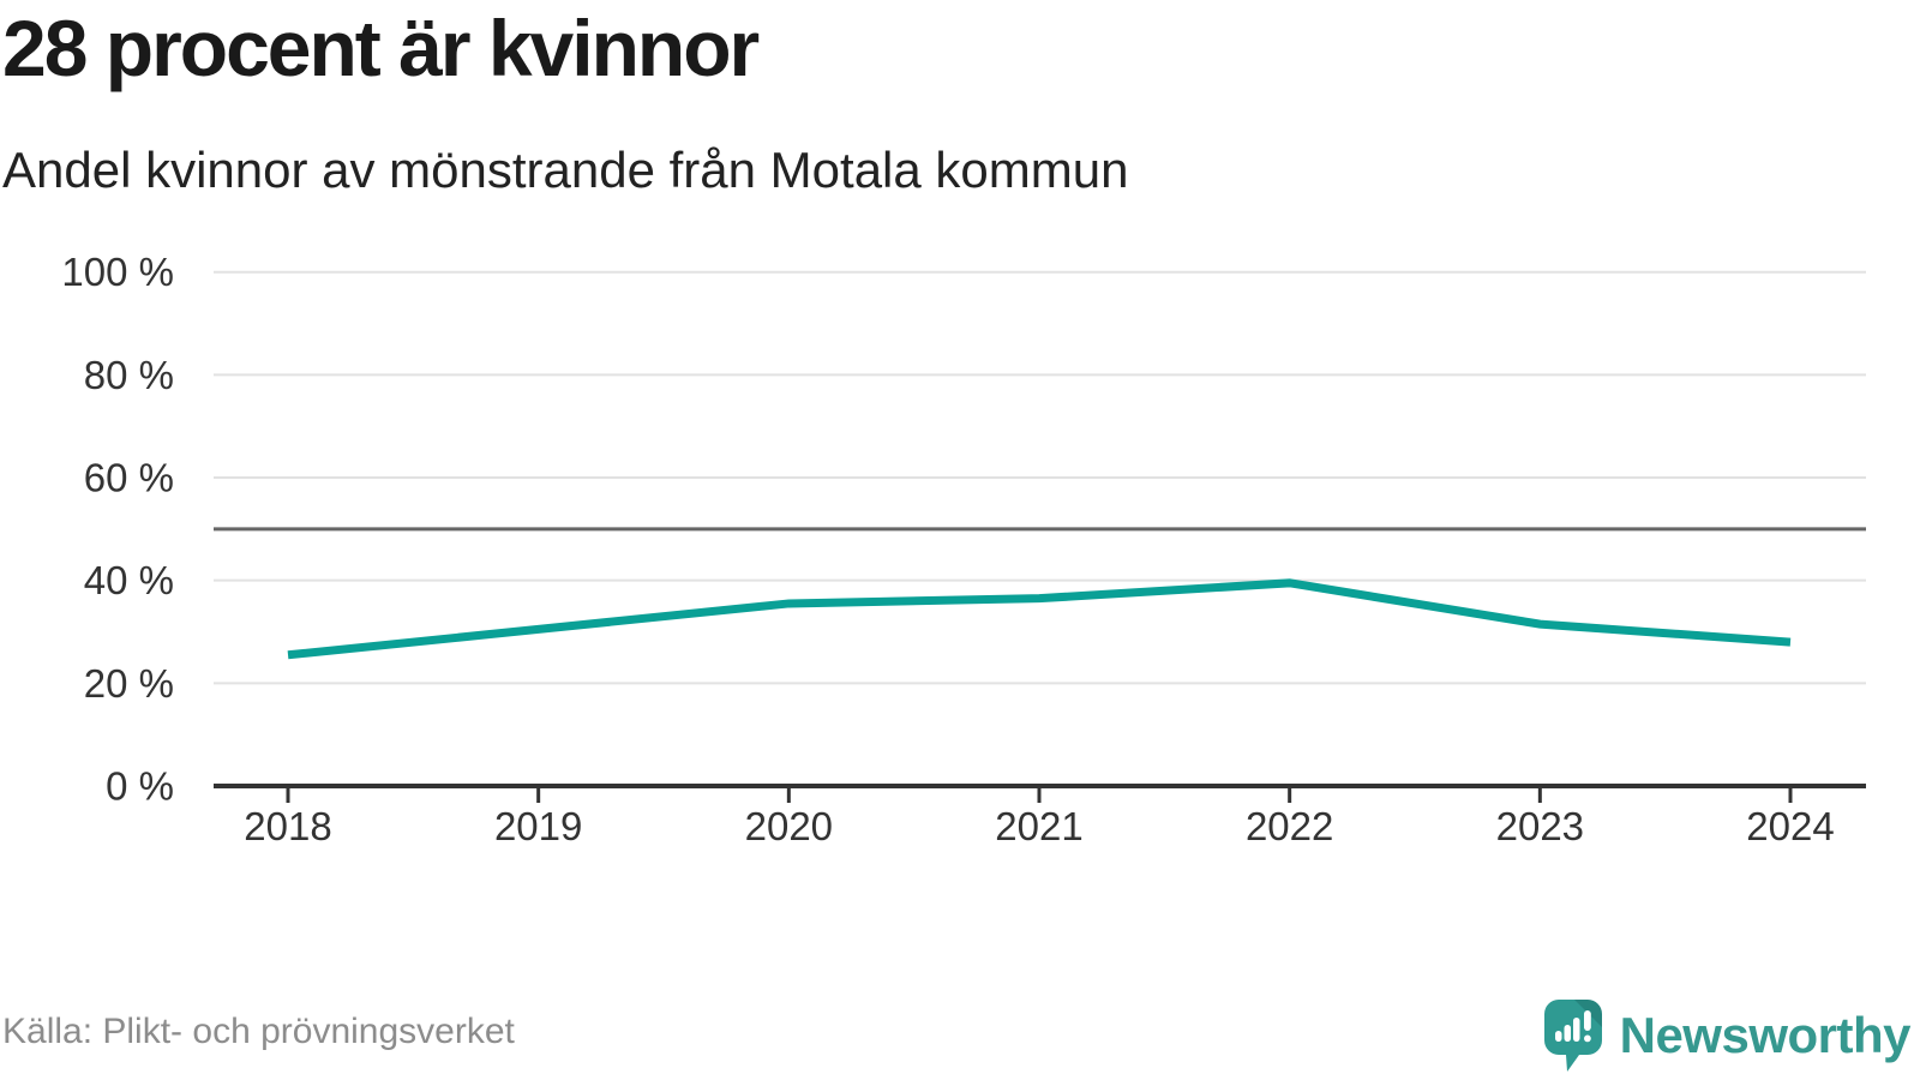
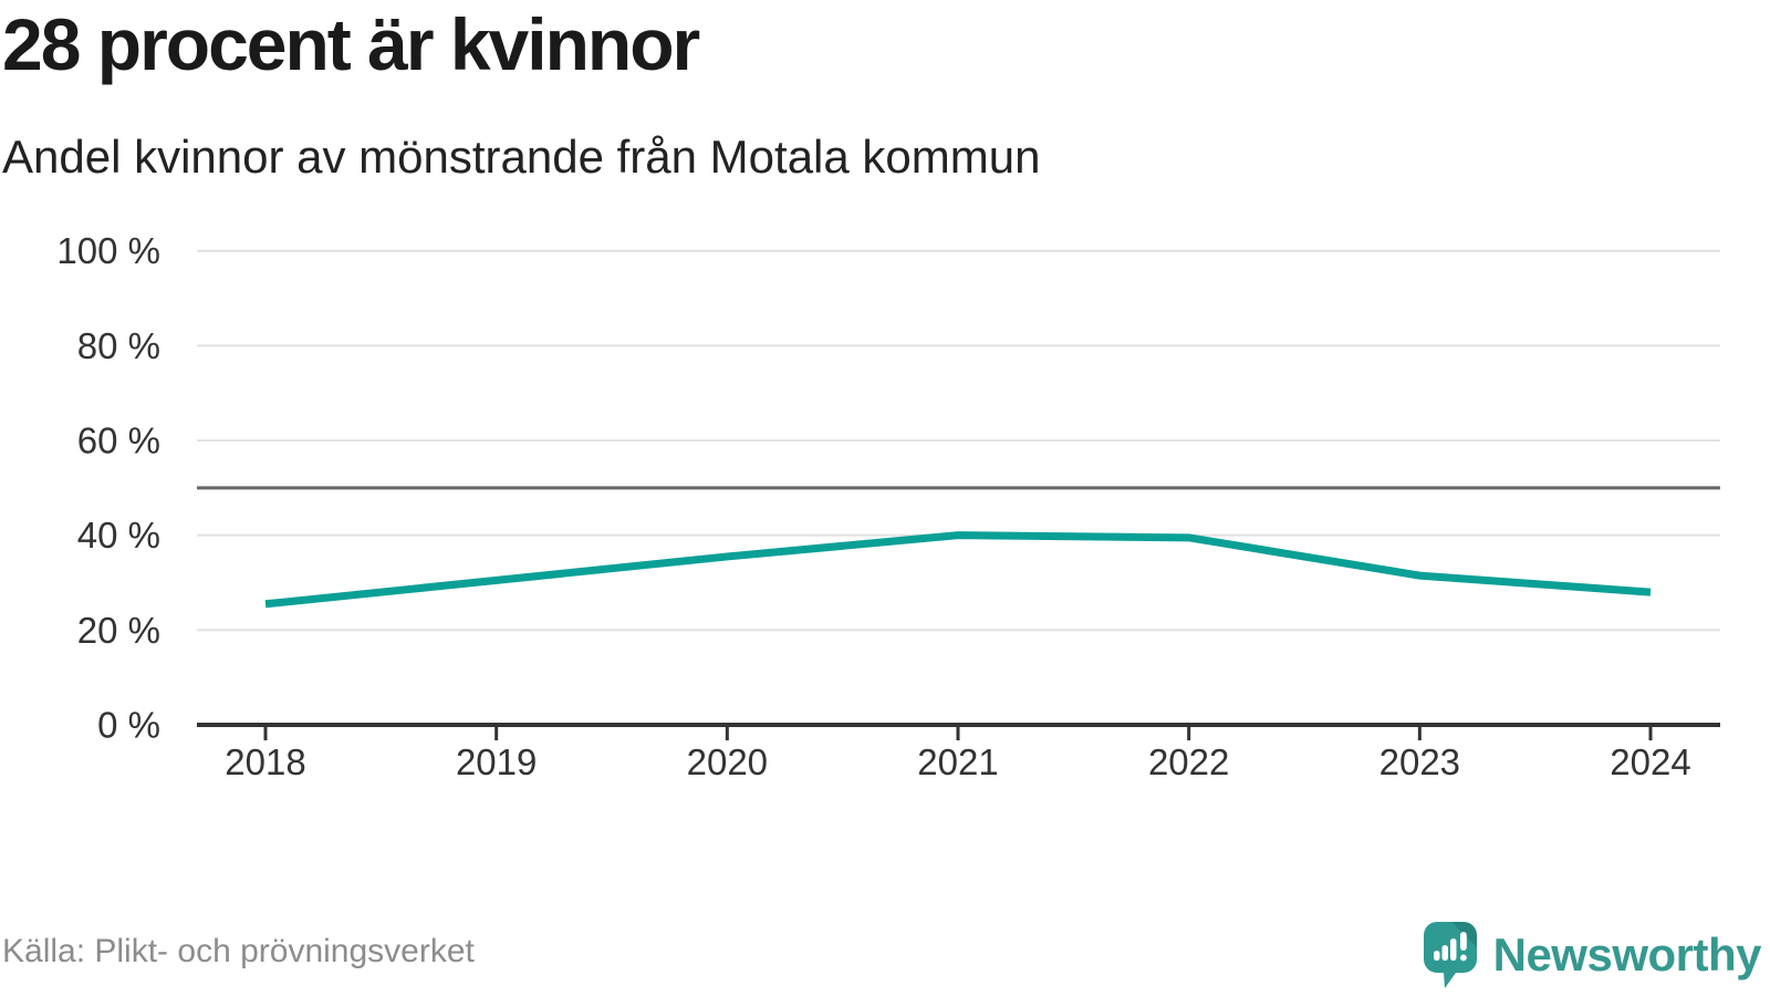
2021: 36% -> 40%
